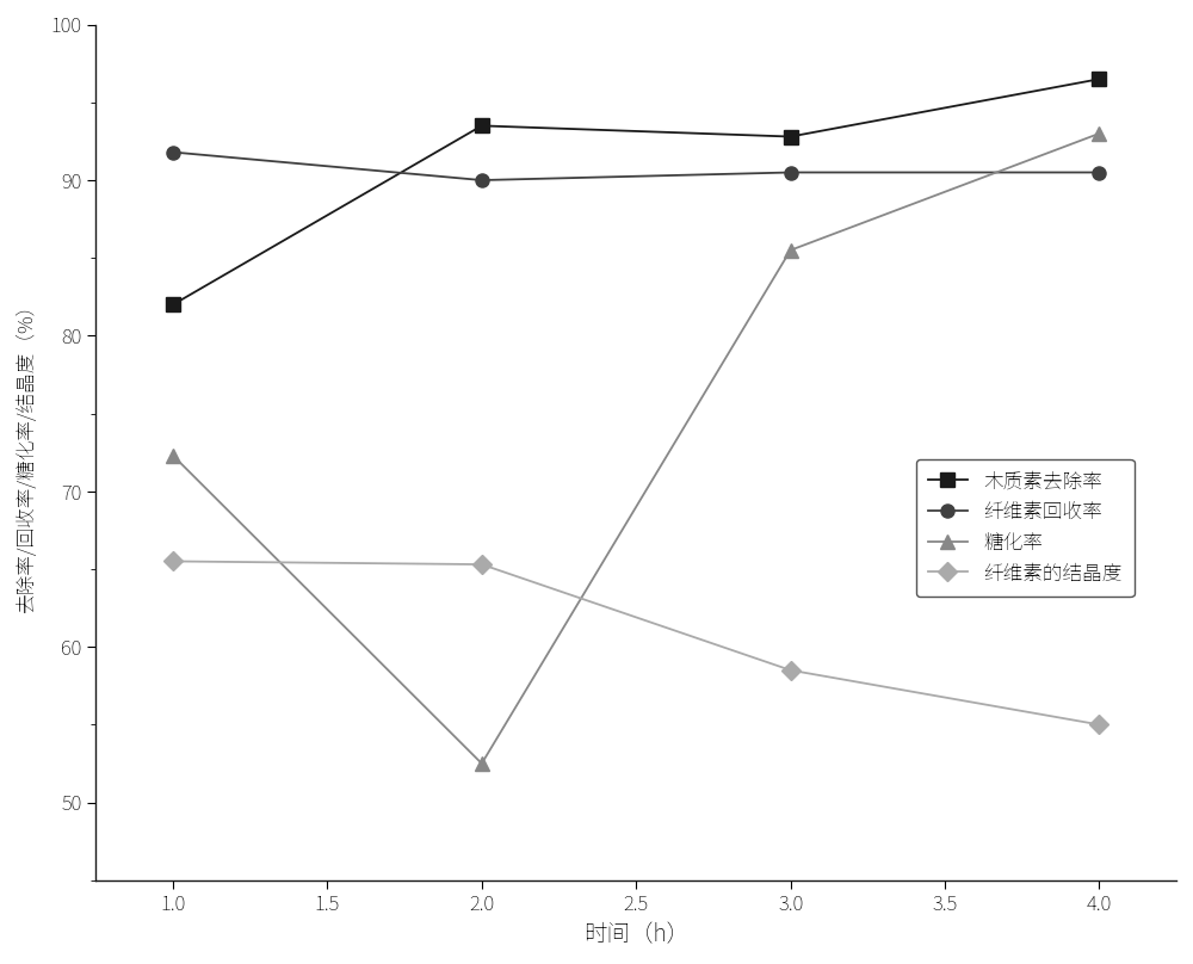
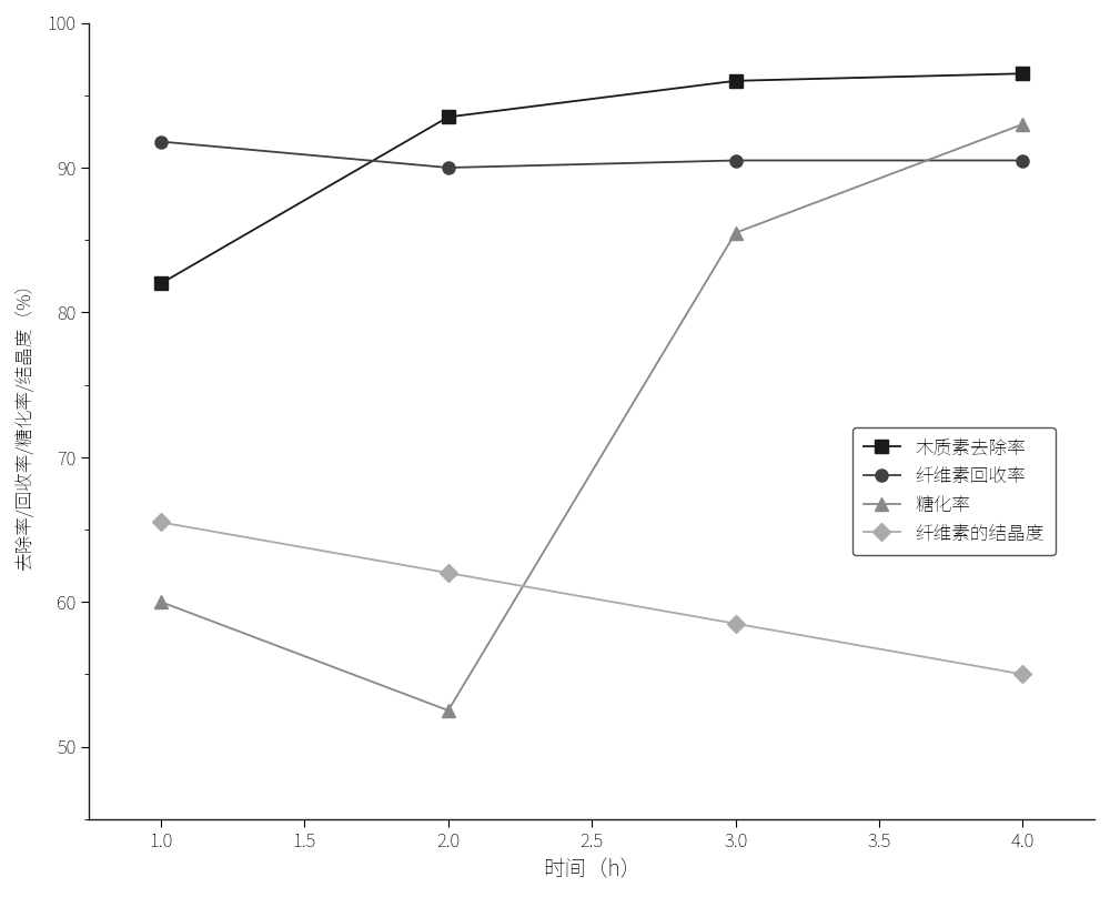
糖化率/1.0: 72.3 -> 60.0
纤维素的结晶度/2.0: 65.3 -> 62.0
木质素去除率/3.0: 92.8 -> 96.0
